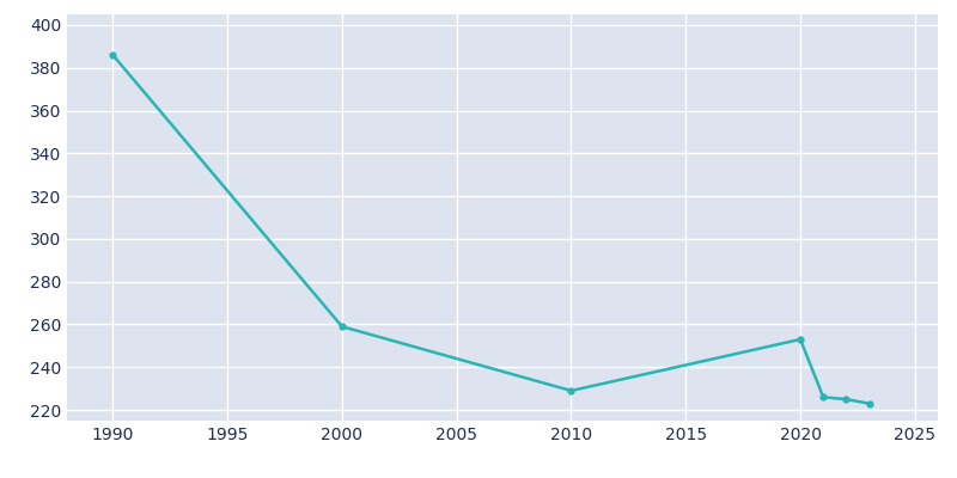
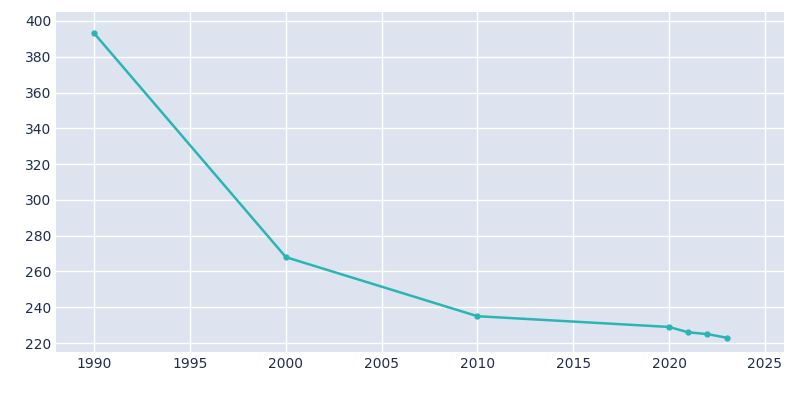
1990: 386 -> 393
2000: 259 -> 268
2010: 229 -> 235
2020: 253 -> 229
